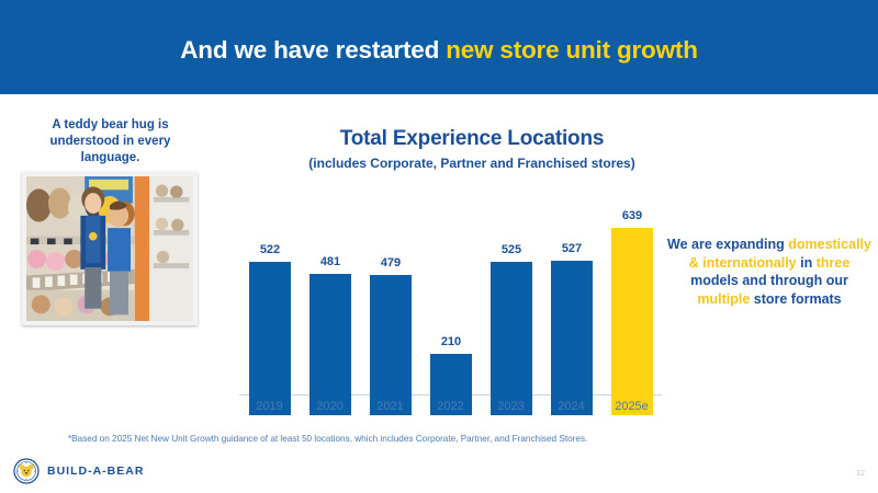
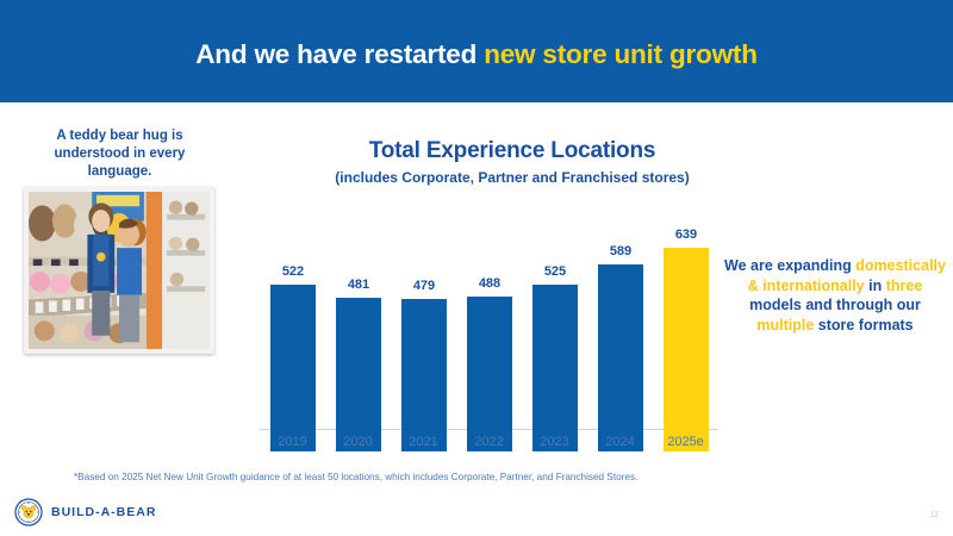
2022: 210 -> 488
2024: 527 -> 589
